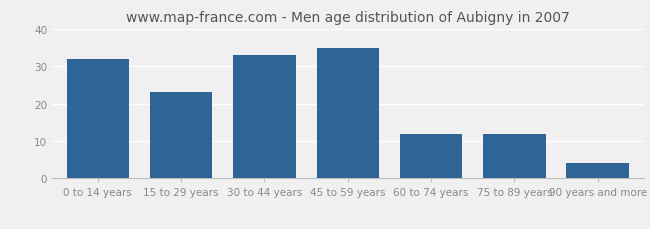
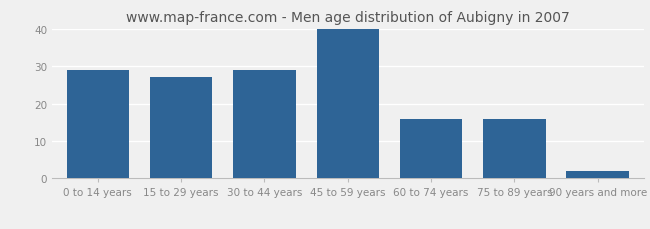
0 to 14 years: 32 -> 29
15 to 29 years: 23 -> 27
30 to 44 years: 33 -> 29
45 to 59 years: 35 -> 40
60 to 74 years: 12 -> 16
75 to 89 years: 12 -> 16
90 years and more: 4 -> 2
